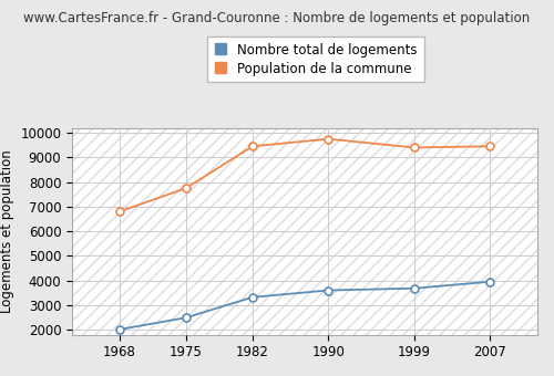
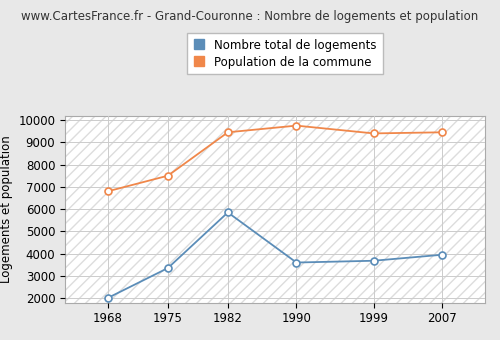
Nombre total de logements/1975: 2490 -> 3350
Population de la commune/1975: 7750 -> 7500
Nombre total de logements/1982: 3320 -> 5850
